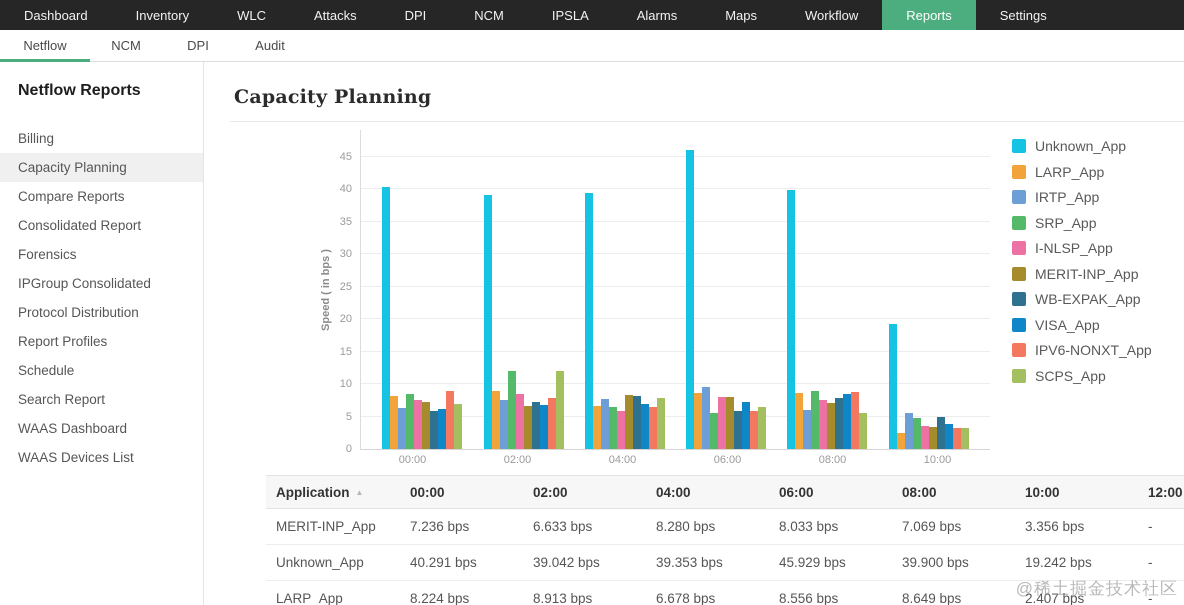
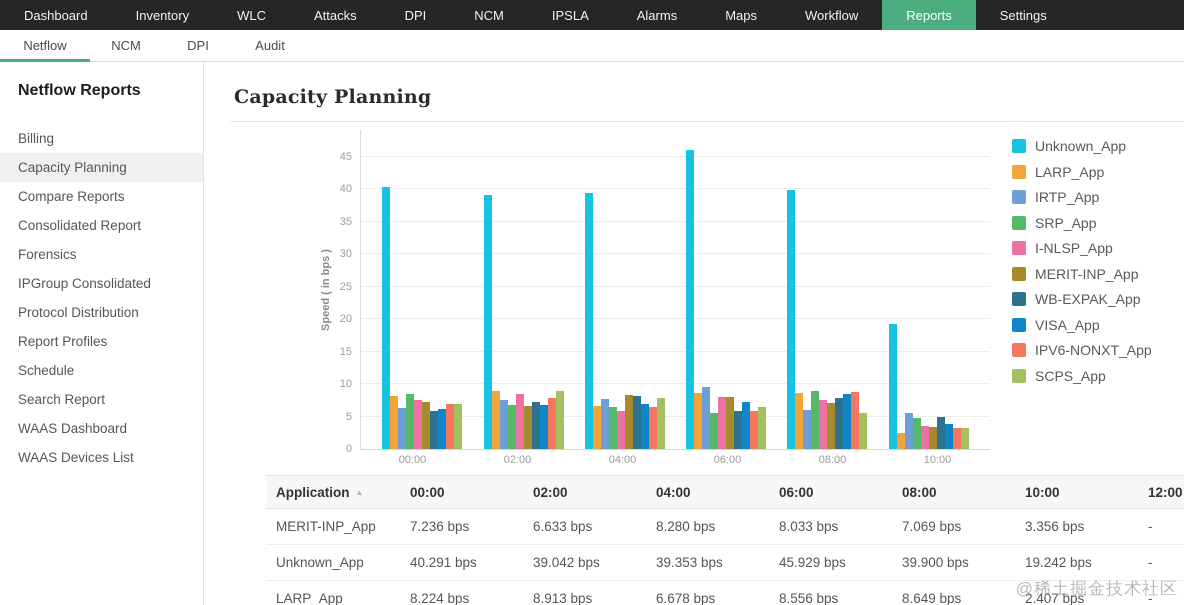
IPV6-NONXT_App/00:00: 9 -> 7
SRP_App/02:00: 12 -> 7
SCPS_App/02:00: 12 -> 9
